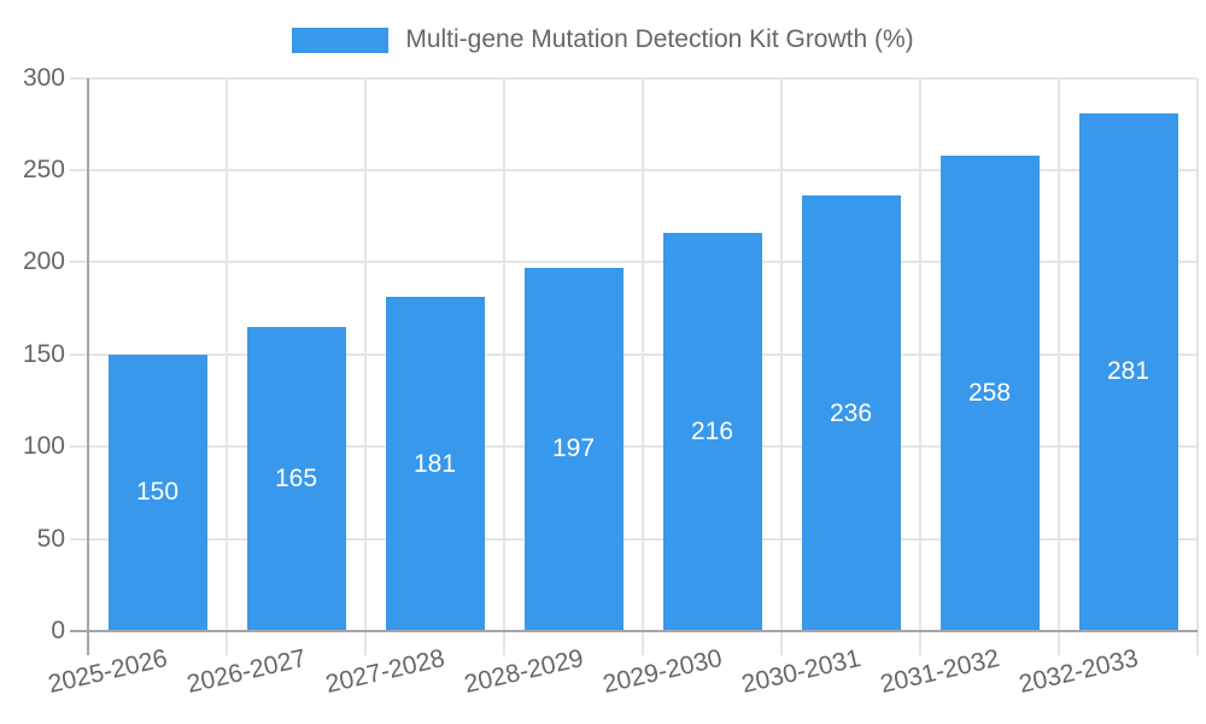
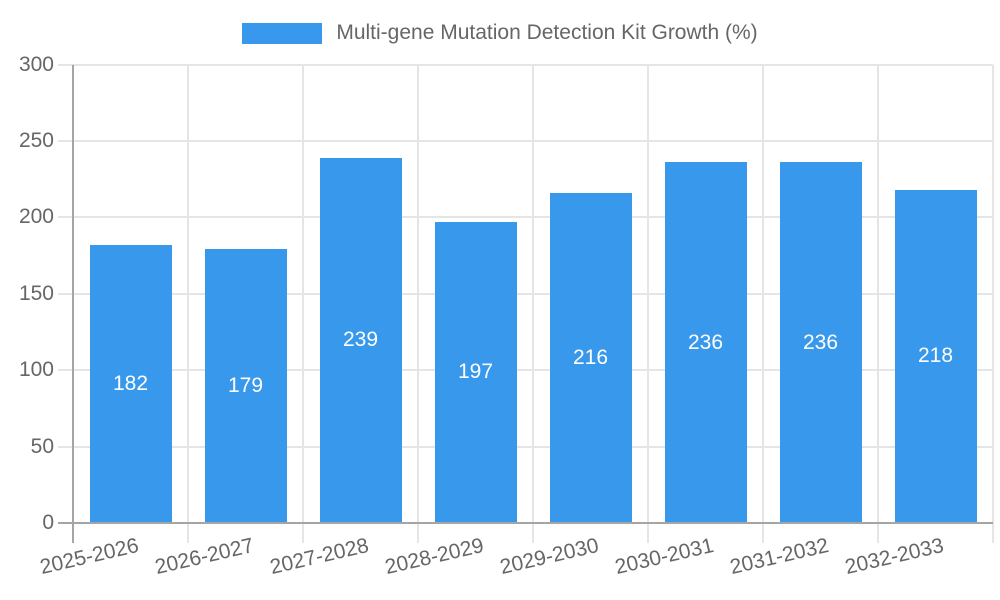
2025-2026: 150 -> 182
2026-2027: 165 -> 179
2027-2028: 181 -> 239
2031-2032: 258 -> 236
2032-2033: 281 -> 218
